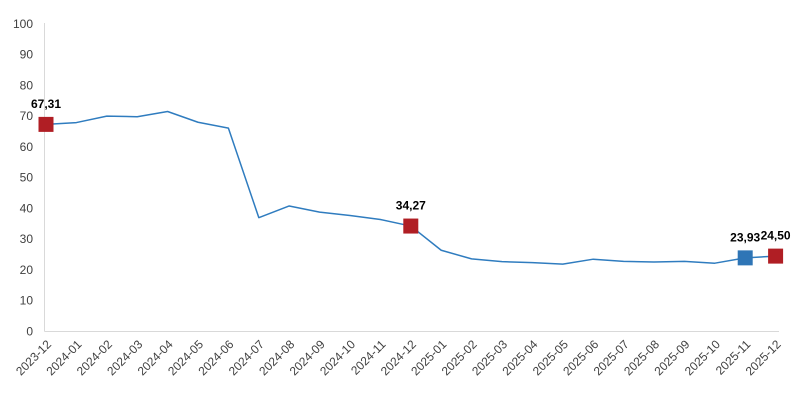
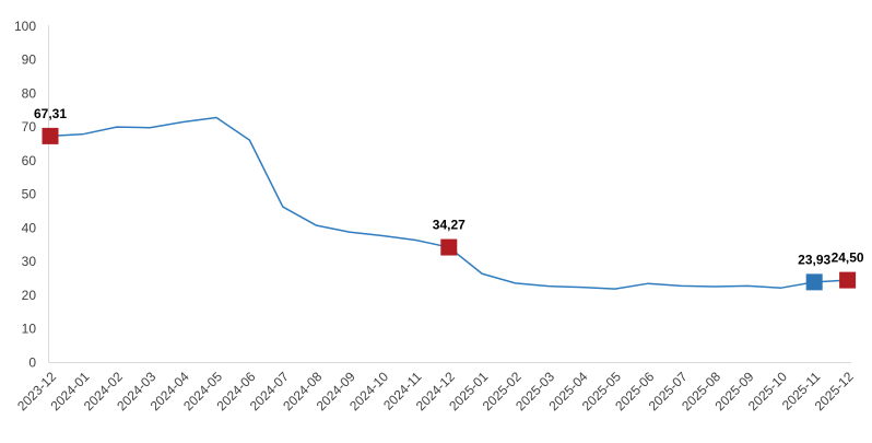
2024-05: 68 -> 73
2024-07: 37 -> 46
